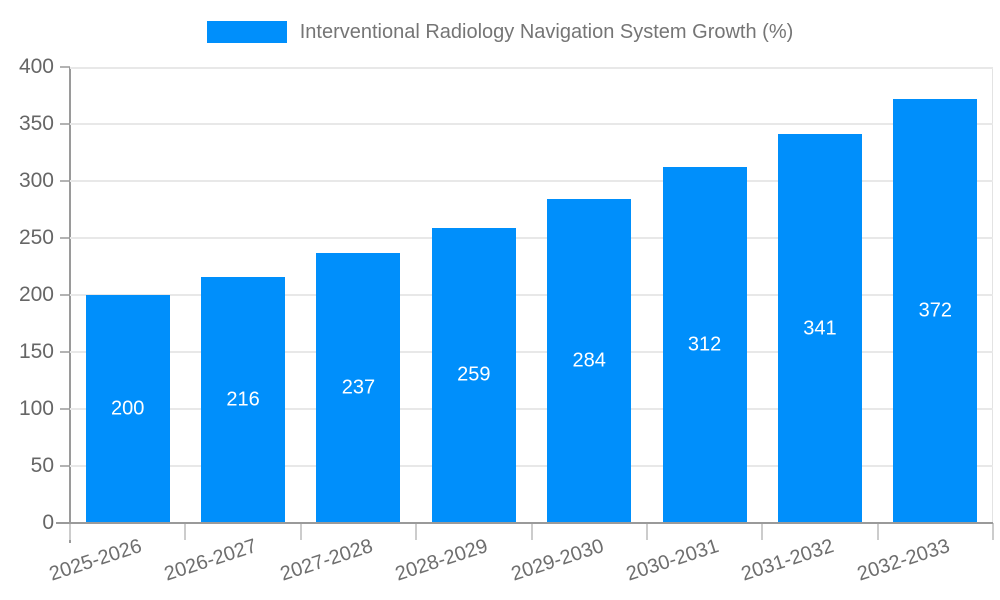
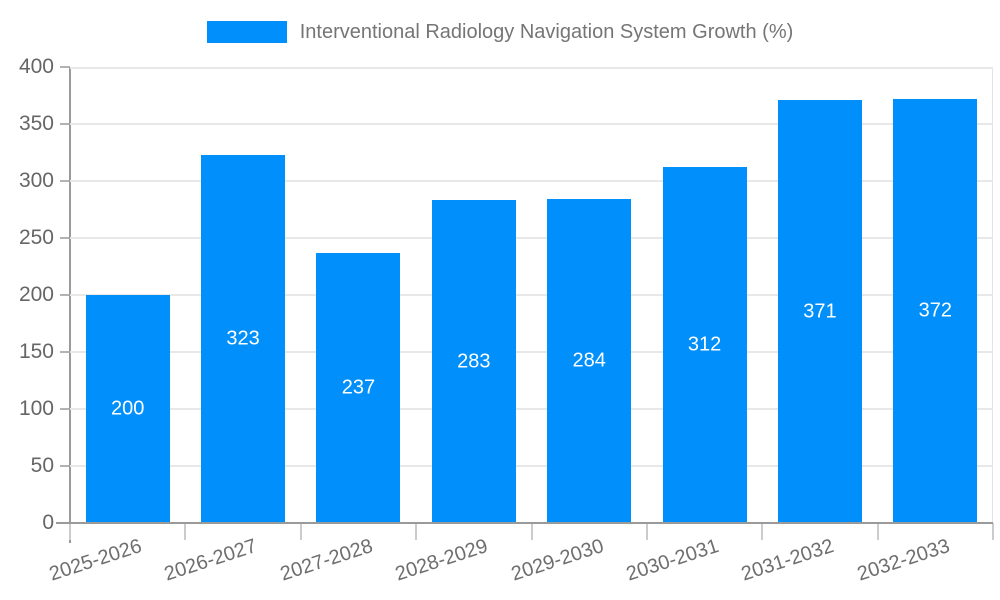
2026-2027: 216 -> 323
2028-2029: 259 -> 283
2031-2032: 341 -> 371
